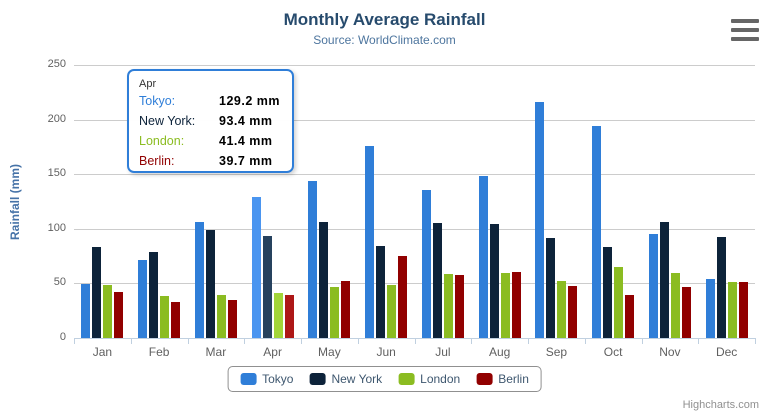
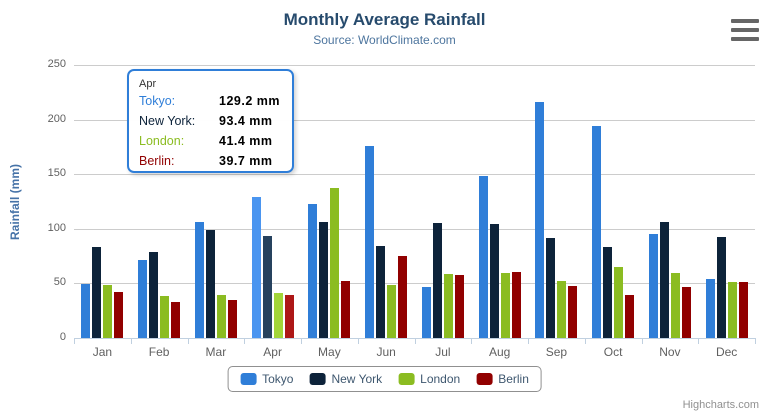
Tokyo/May: 144 -> 123
London/May: 47 -> 137
Tokyo/Jul: 136 -> 47
